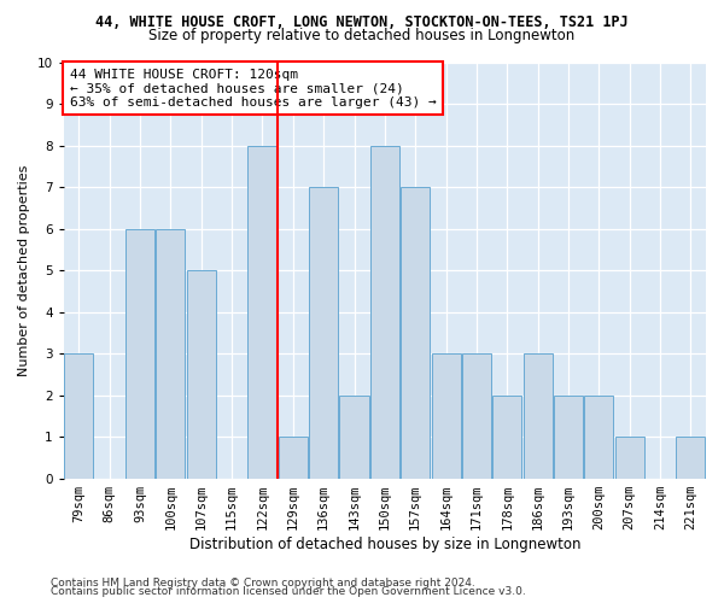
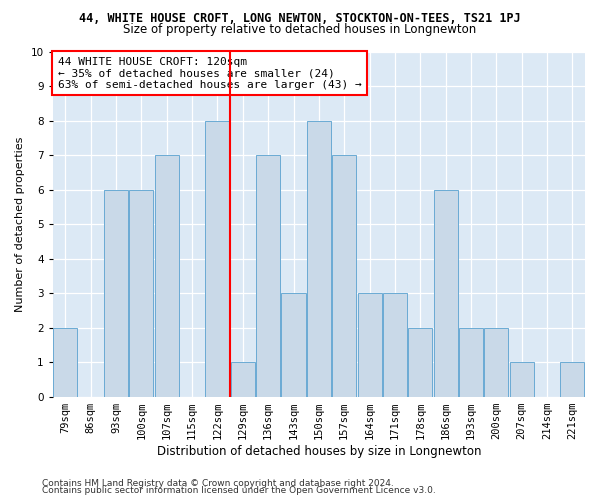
79sqm: 3 -> 2
107sqm: 5 -> 7
143sqm: 2 -> 3
186sqm: 3 -> 6
